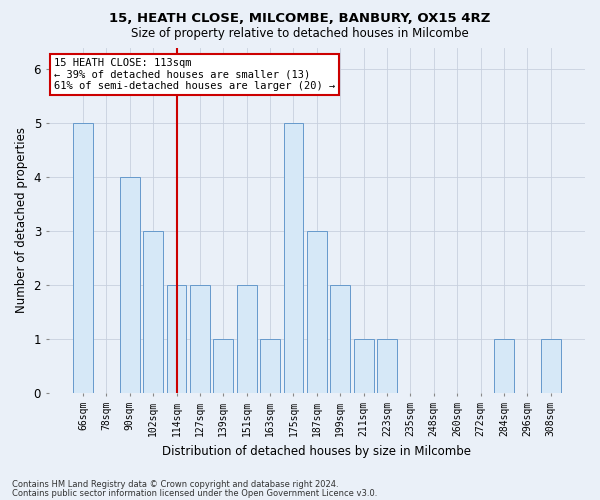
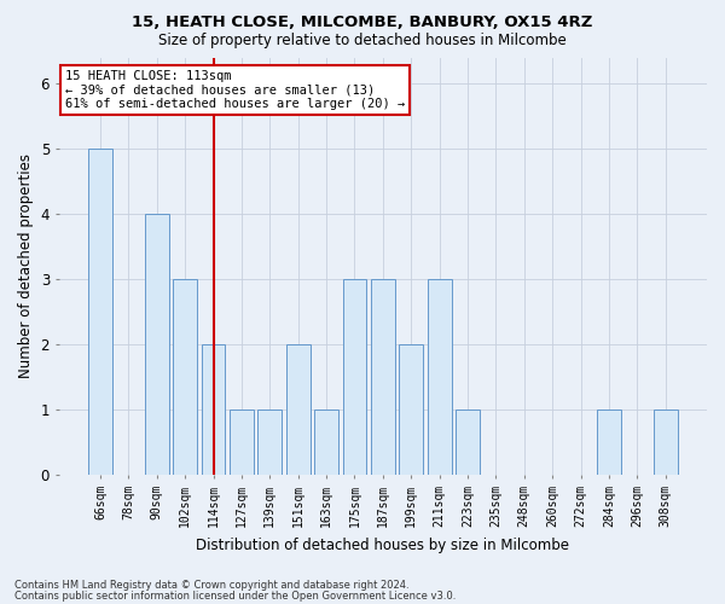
127sqm: 2 -> 1
175sqm: 5 -> 3
211sqm: 1 -> 3
